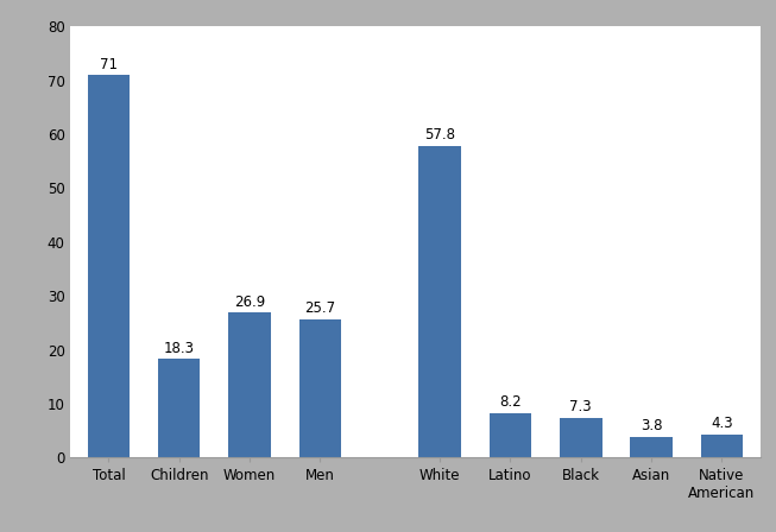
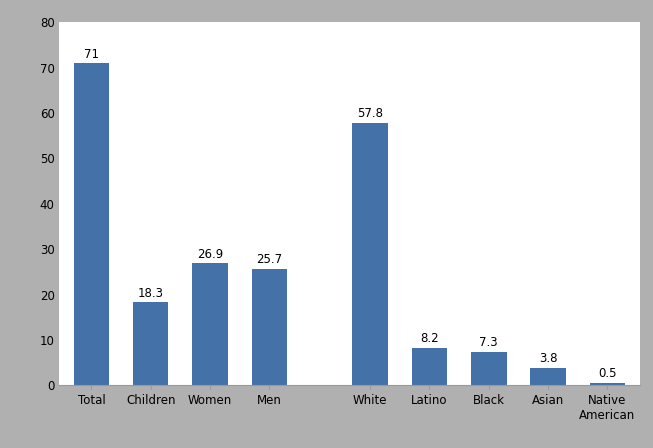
Native American: 4.3 -> 0.5
